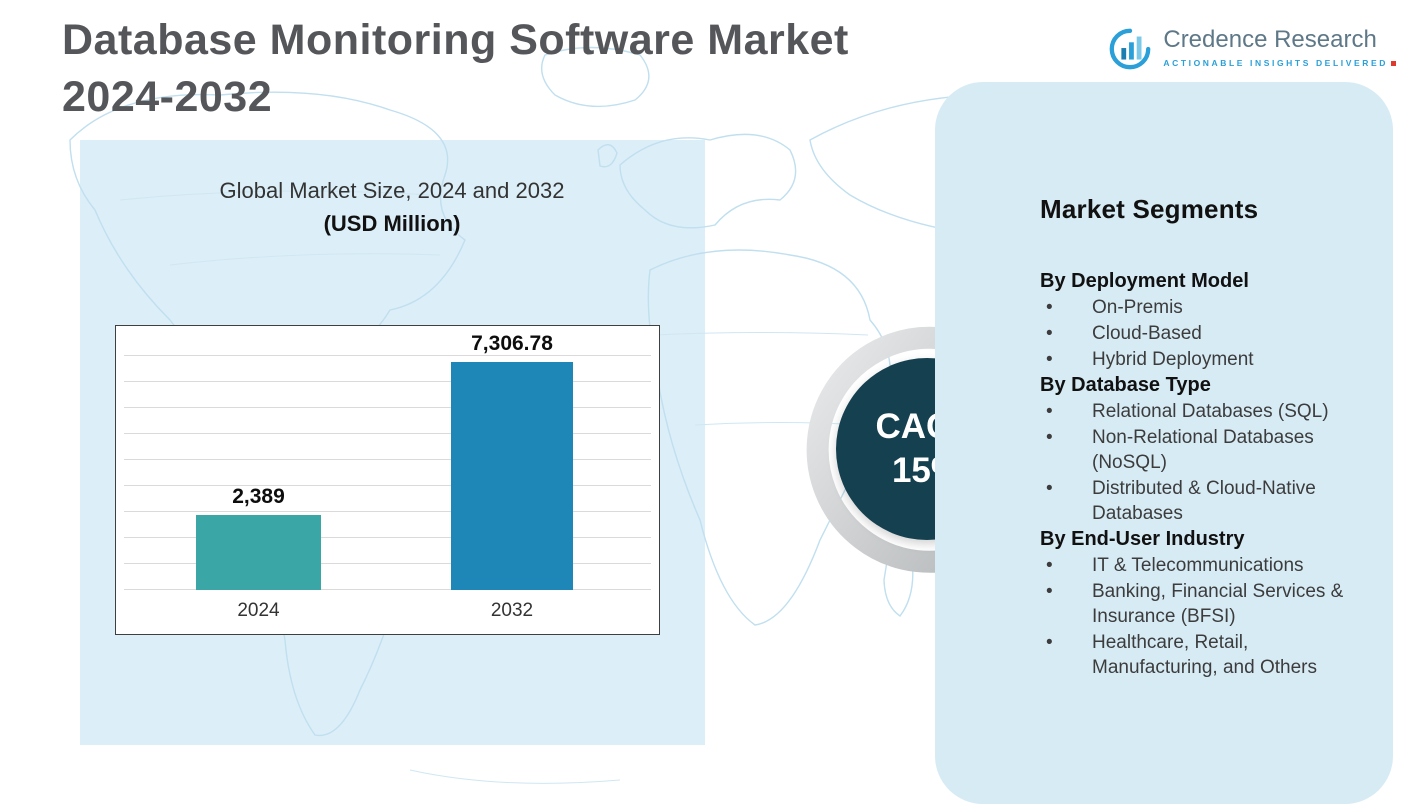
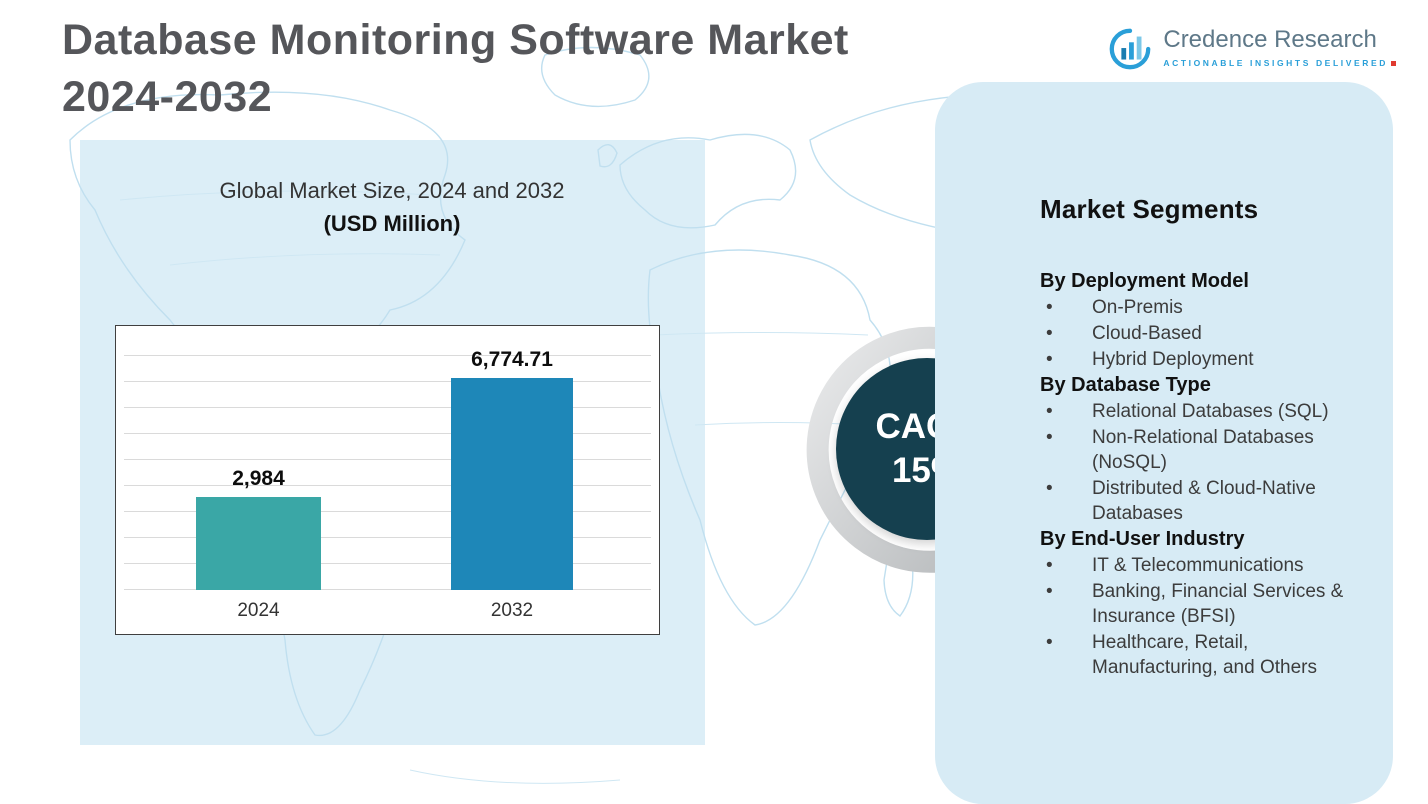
2024: 2,389 -> 2,984
2032: 7,306.78 -> 6,774.71
